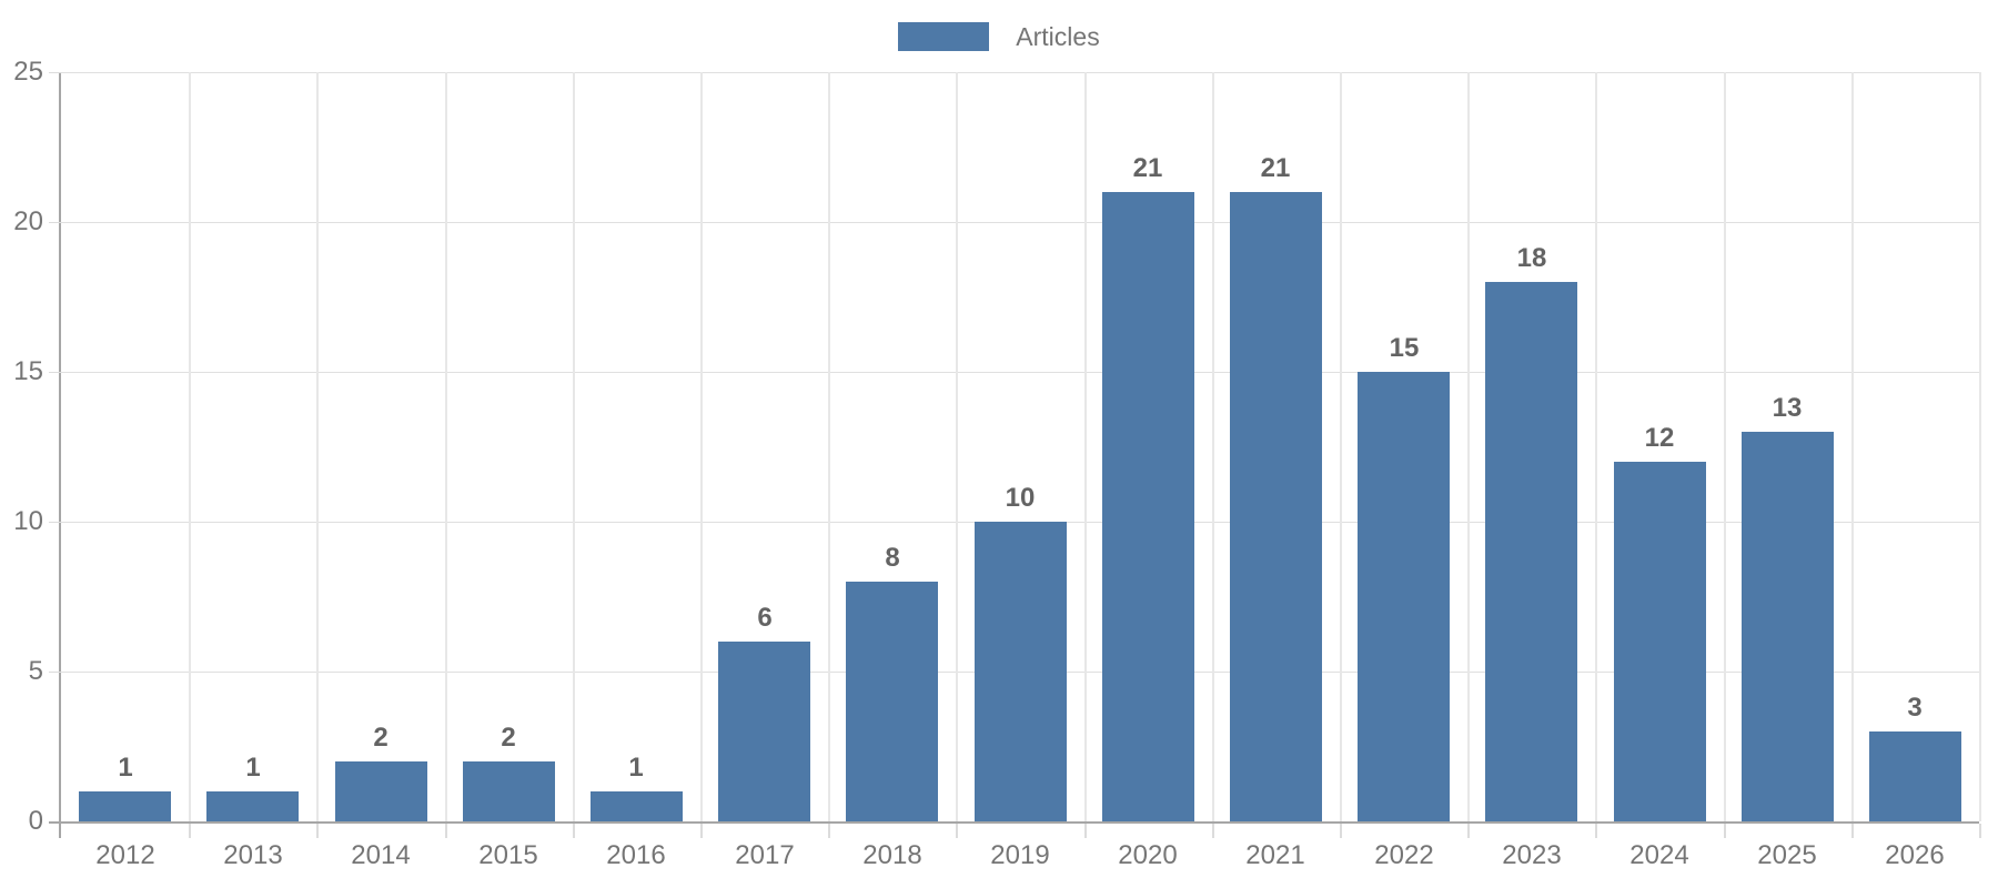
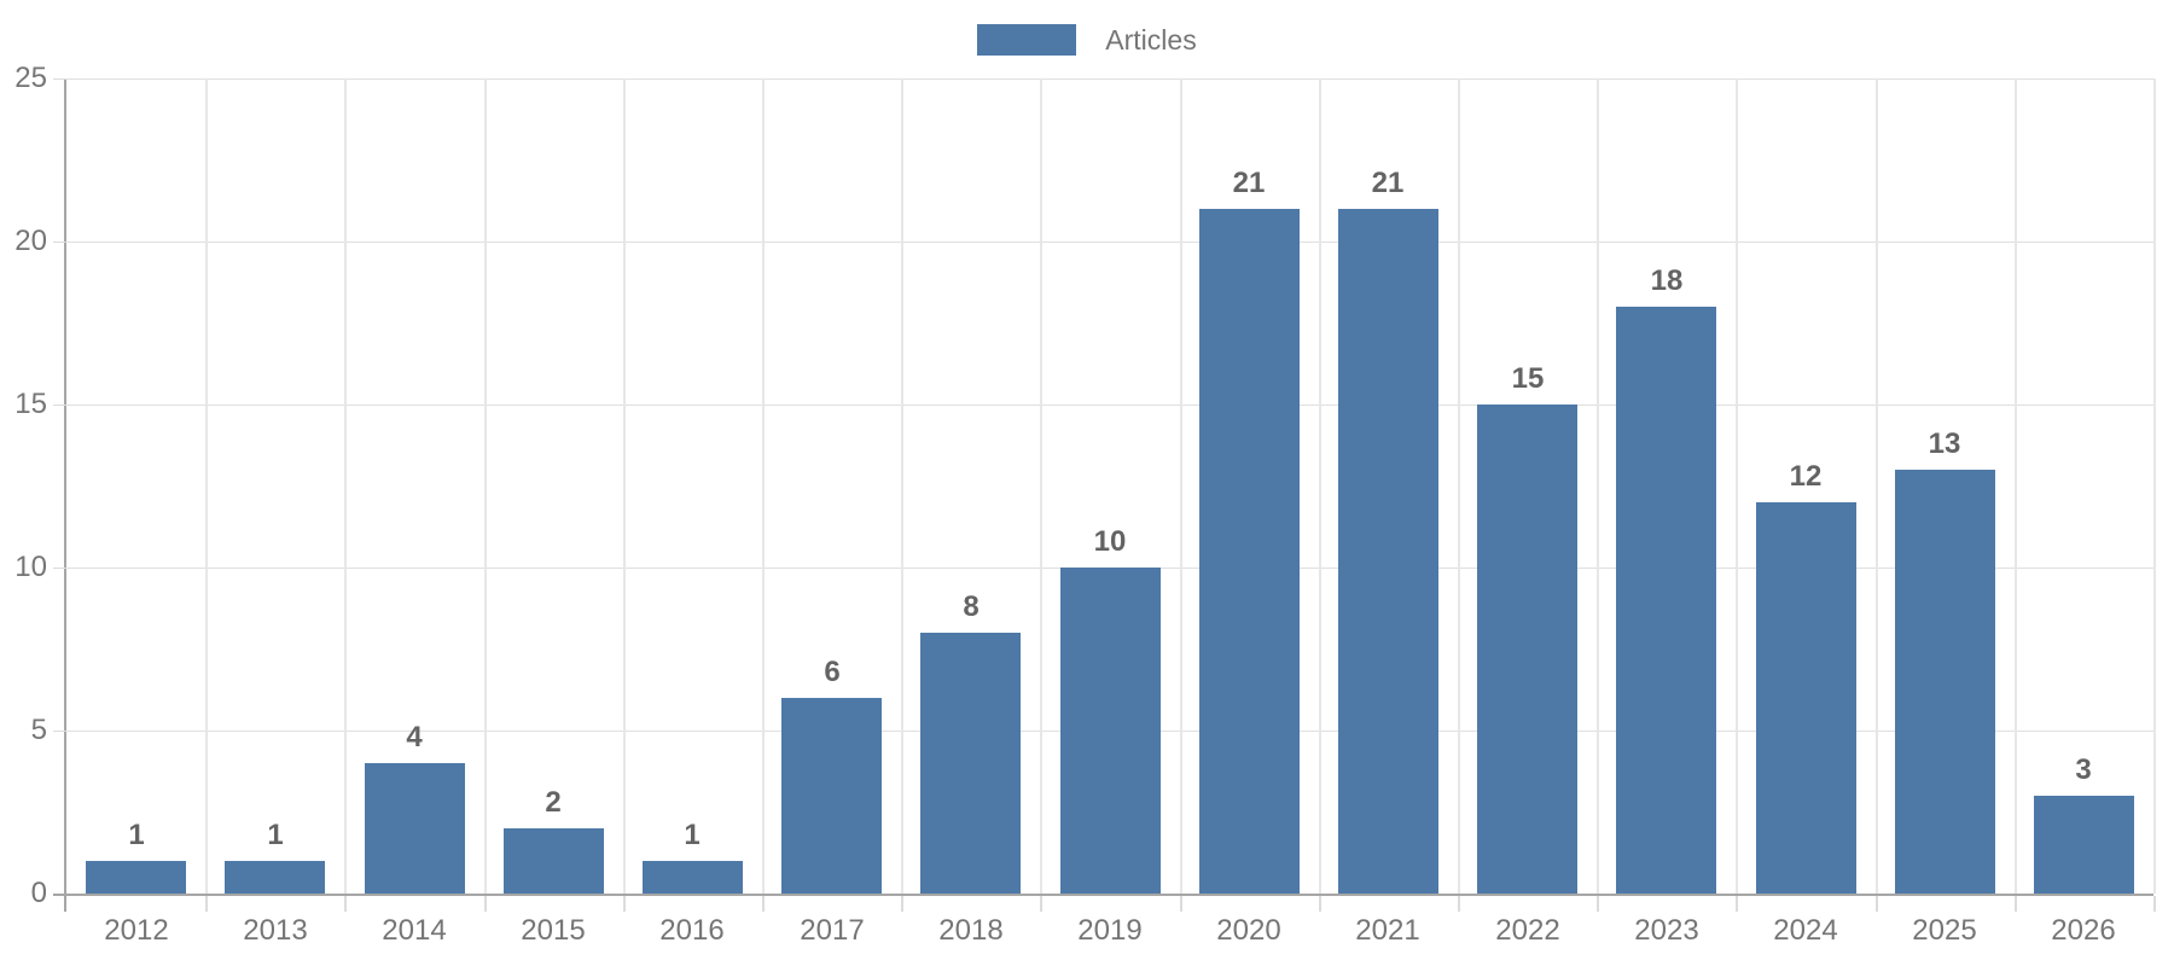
2014: 2 -> 4
